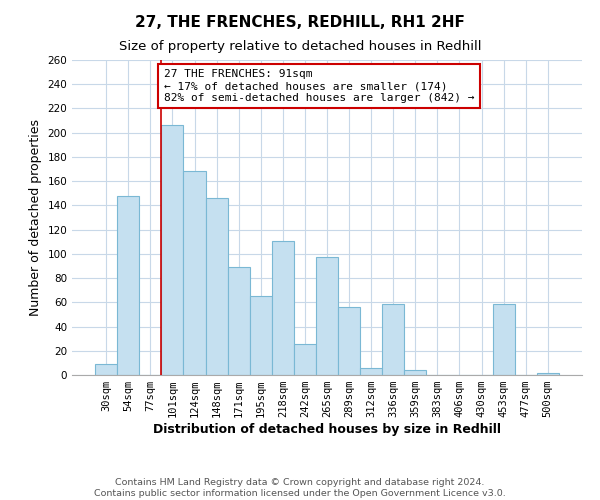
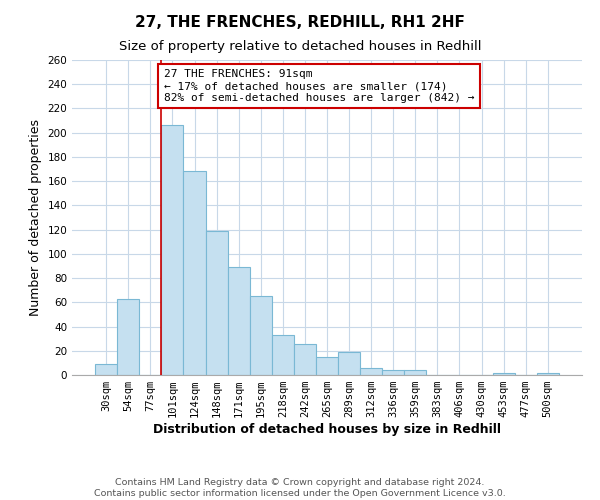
54sqm: 148 -> 63
148sqm: 146 -> 119
218sqm: 111 -> 33
265sqm: 97 -> 15
289sqm: 56 -> 19
336sqm: 59 -> 4
453sqm: 59 -> 2
